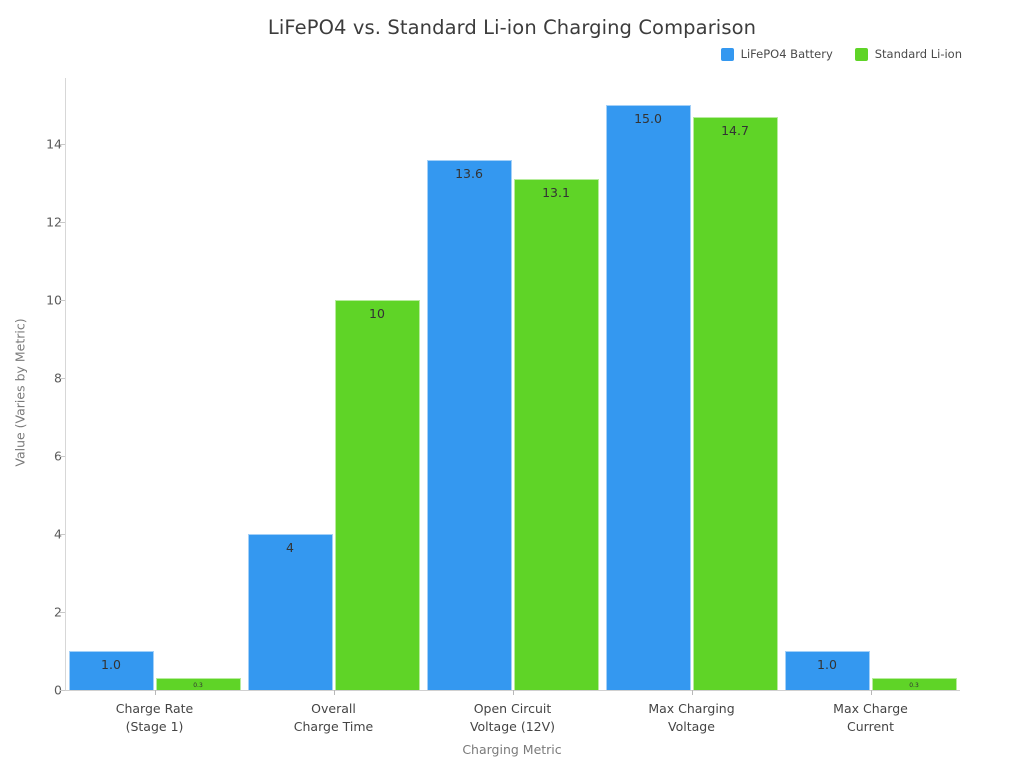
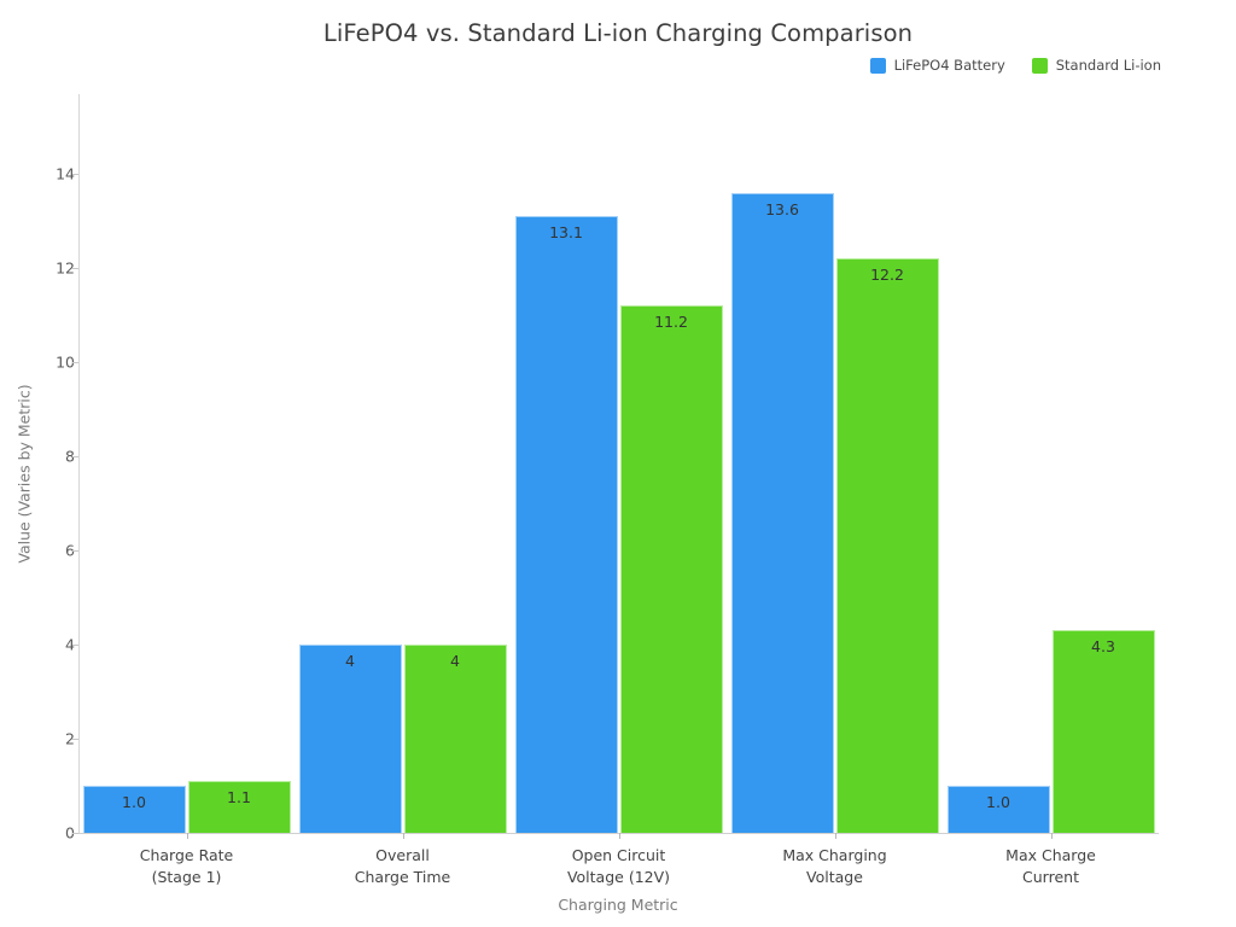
Standard Li-ion/Charge Rate (Stage 1): 0.3 -> 1.1
Standard Li-ion/Overall Charge Time: 10 -> 4
LiFePO4 Battery/Open Circuit Voltage (12V): 13.6 -> 13.1
Standard Li-ion/Open Circuit Voltage (12V): 13.1 -> 11.2
LiFePO4 Battery/Max Charging Voltage: 15.0 -> 13.6
Standard Li-ion/Max Charging Voltage: 14.7 -> 12.2
Standard Li-ion/Max Charge Current: 0.3 -> 4.3
